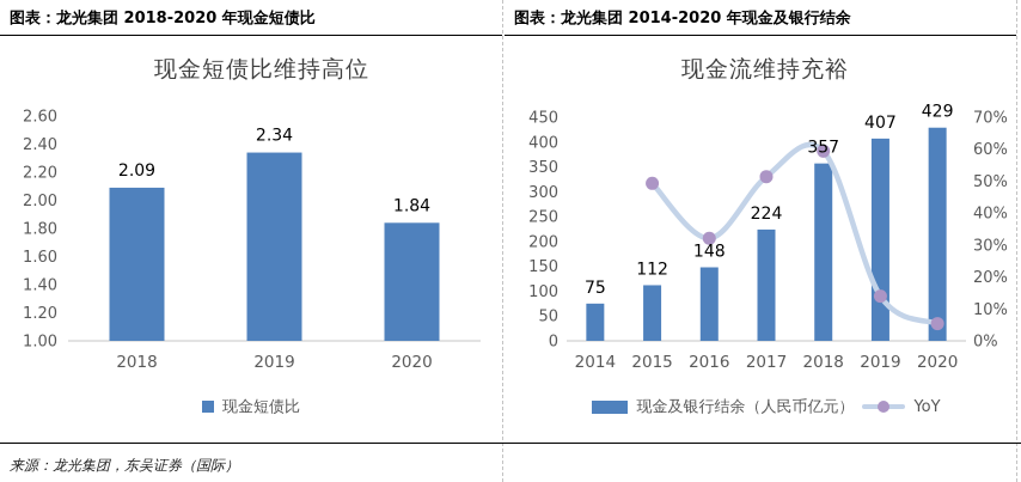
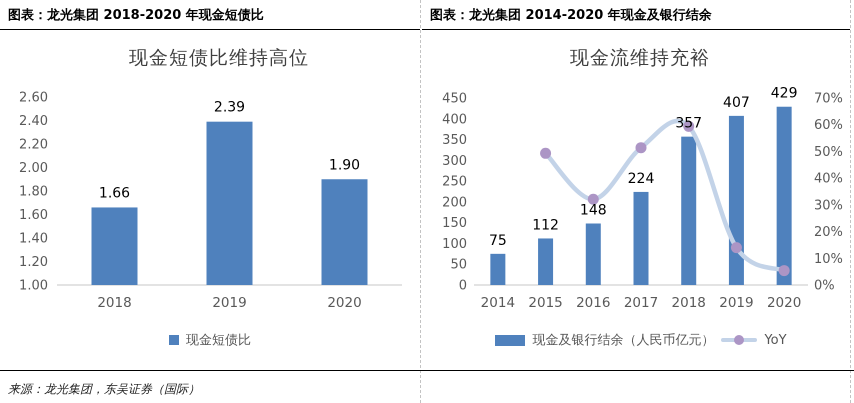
现金短债比维持高位/2018: 2.09 -> 1.66
现金短债比维持高位/2019: 2.34 -> 2.39
现金短债比维持高位/2020: 1.84 -> 1.90
